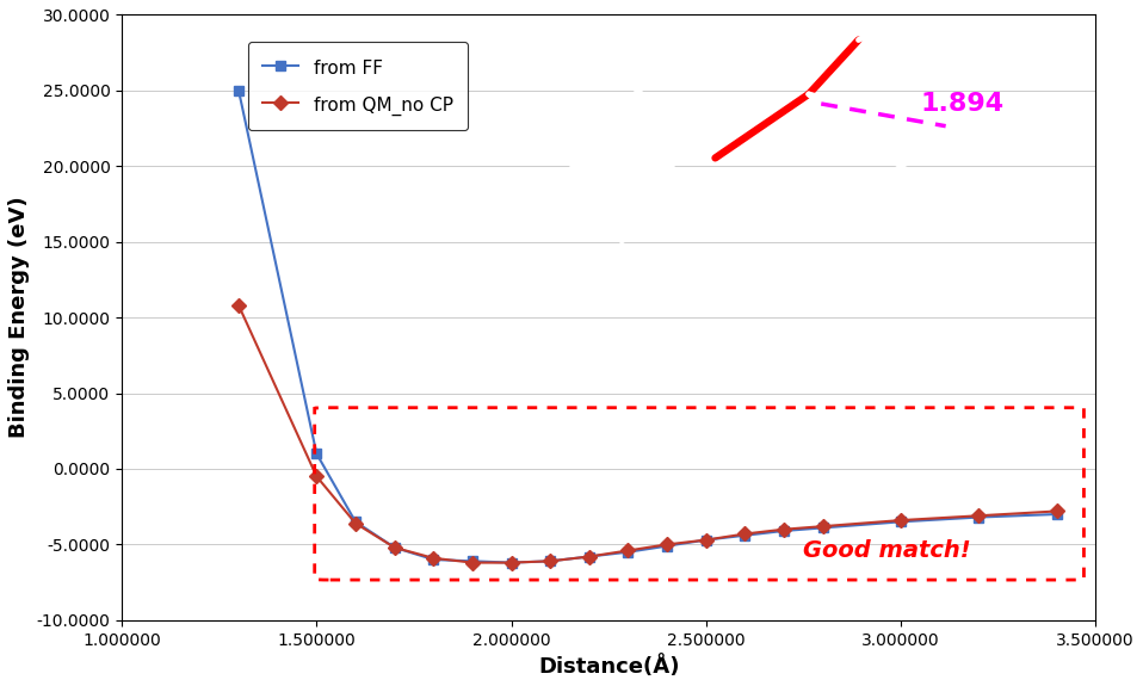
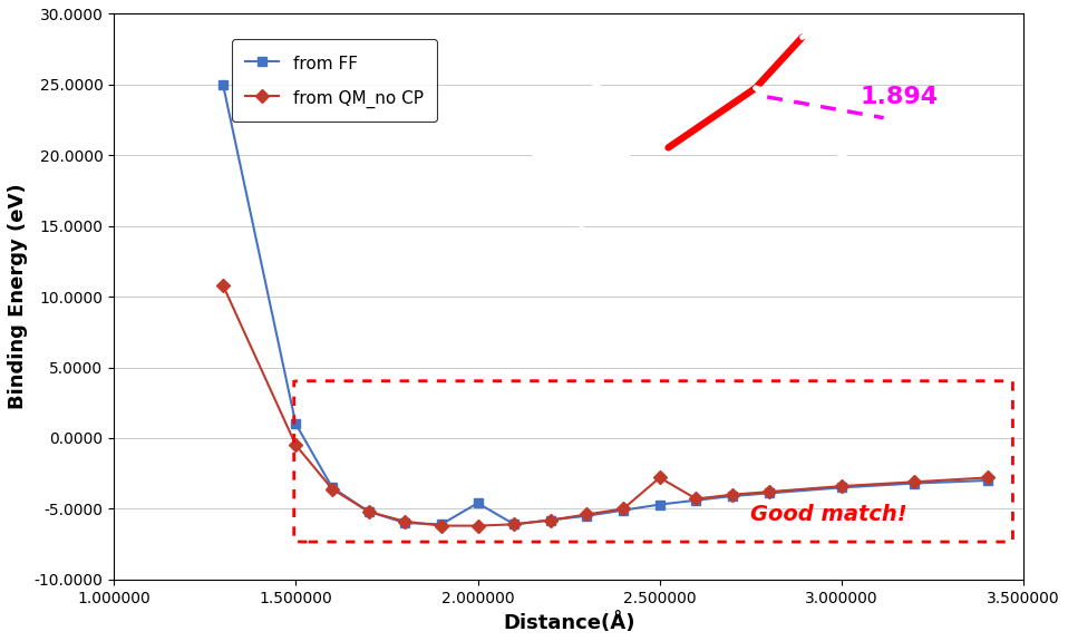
from FF/2.000000: -6.2 -> -4.6
from QM_no CP/2.500000: -4.7 -> -2.8
